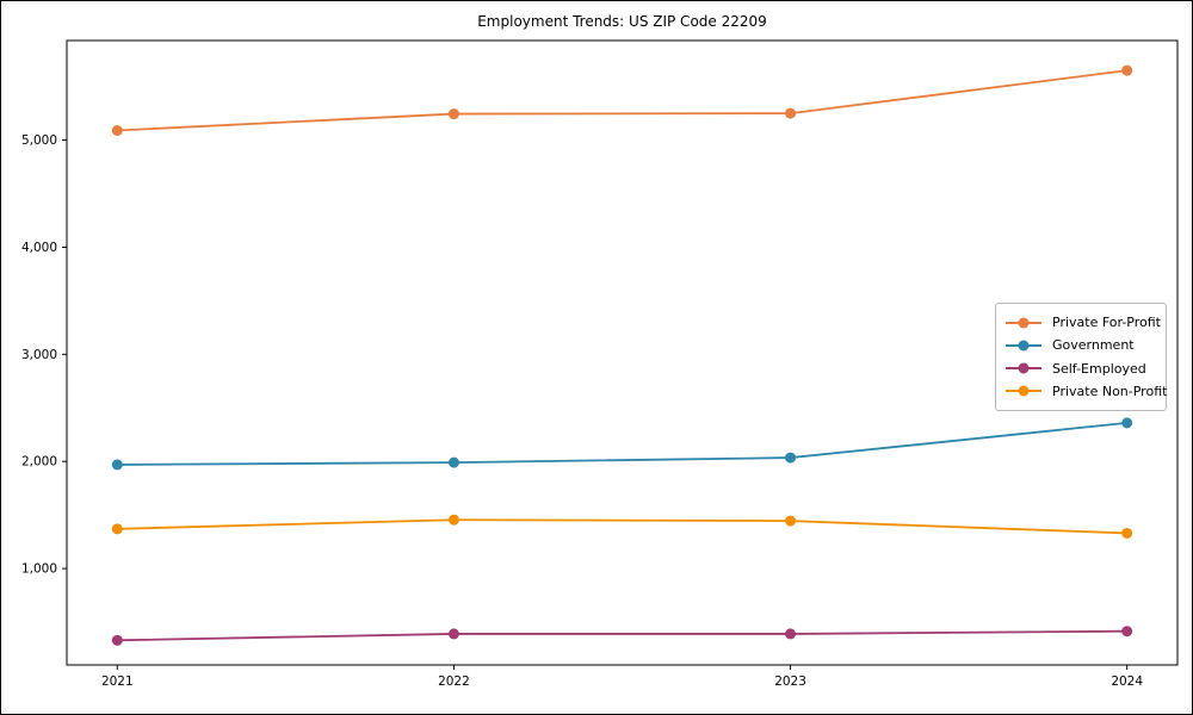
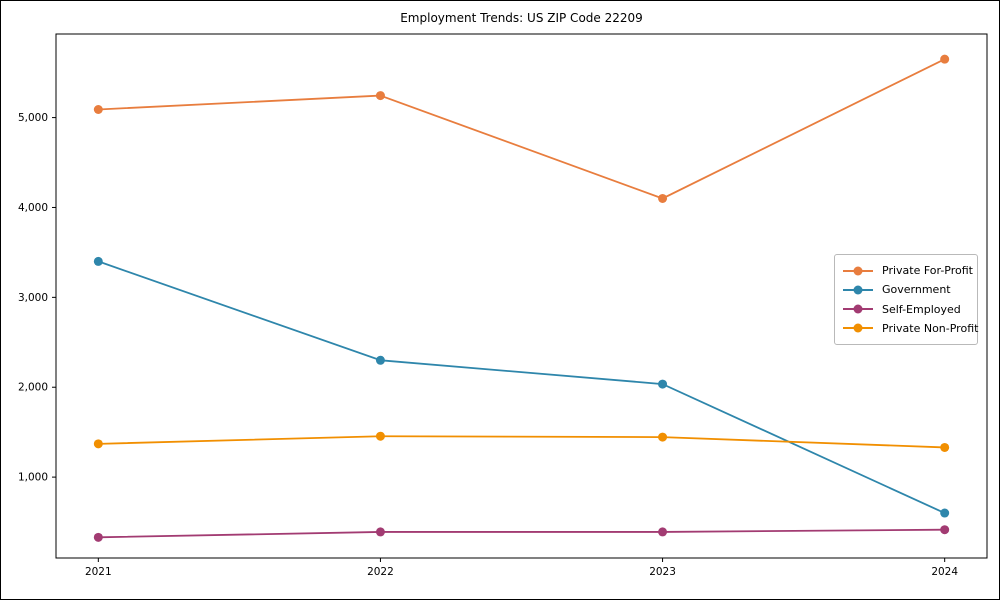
Government/2021: 2000 -> 3400
Government/2022: 2000 -> 2300
Private For-Profit/2023: 5200 -> 4100
Government/2024: 2400 -> 600
